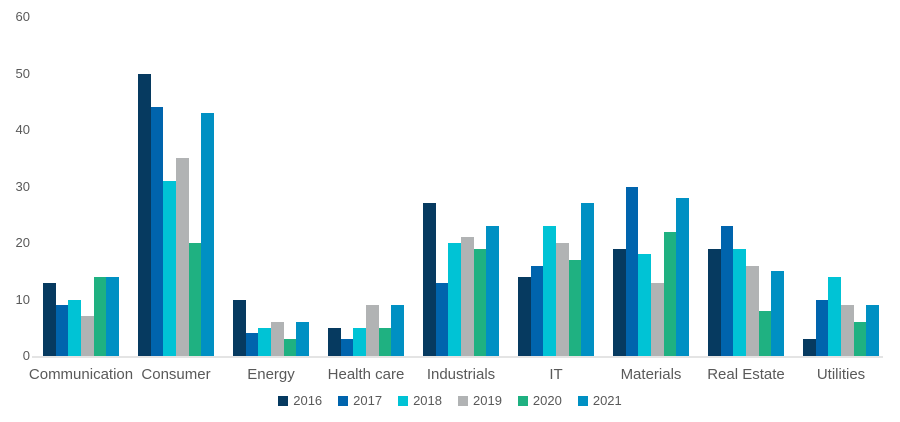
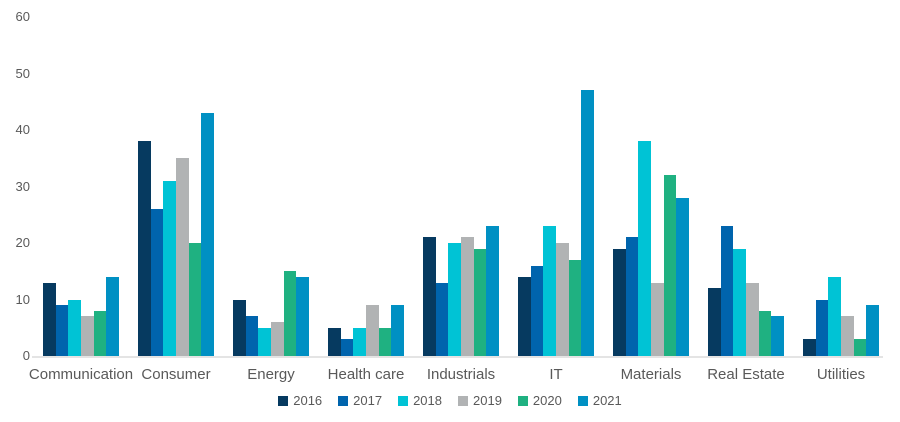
2020/Communication: 14 -> 8
2016/Consumer: 50 -> 38
2017/Consumer: 44 -> 26
2017/Energy: 4 -> 7
2020/Energy: 3 -> 15
2021/Energy: 6 -> 14
2016/Industrials: 27 -> 21
2021/IT: 27 -> 47
2017/Materials: 30 -> 21
2018/Materials: 18 -> 38
2020/Materials: 22 -> 32
2016/Real Estate: 19 -> 12
2019/Real Estate: 16 -> 13
2021/Real Estate: 15 -> 7
2019/Utilities: 9 -> 7
2020/Utilities: 6 -> 3
